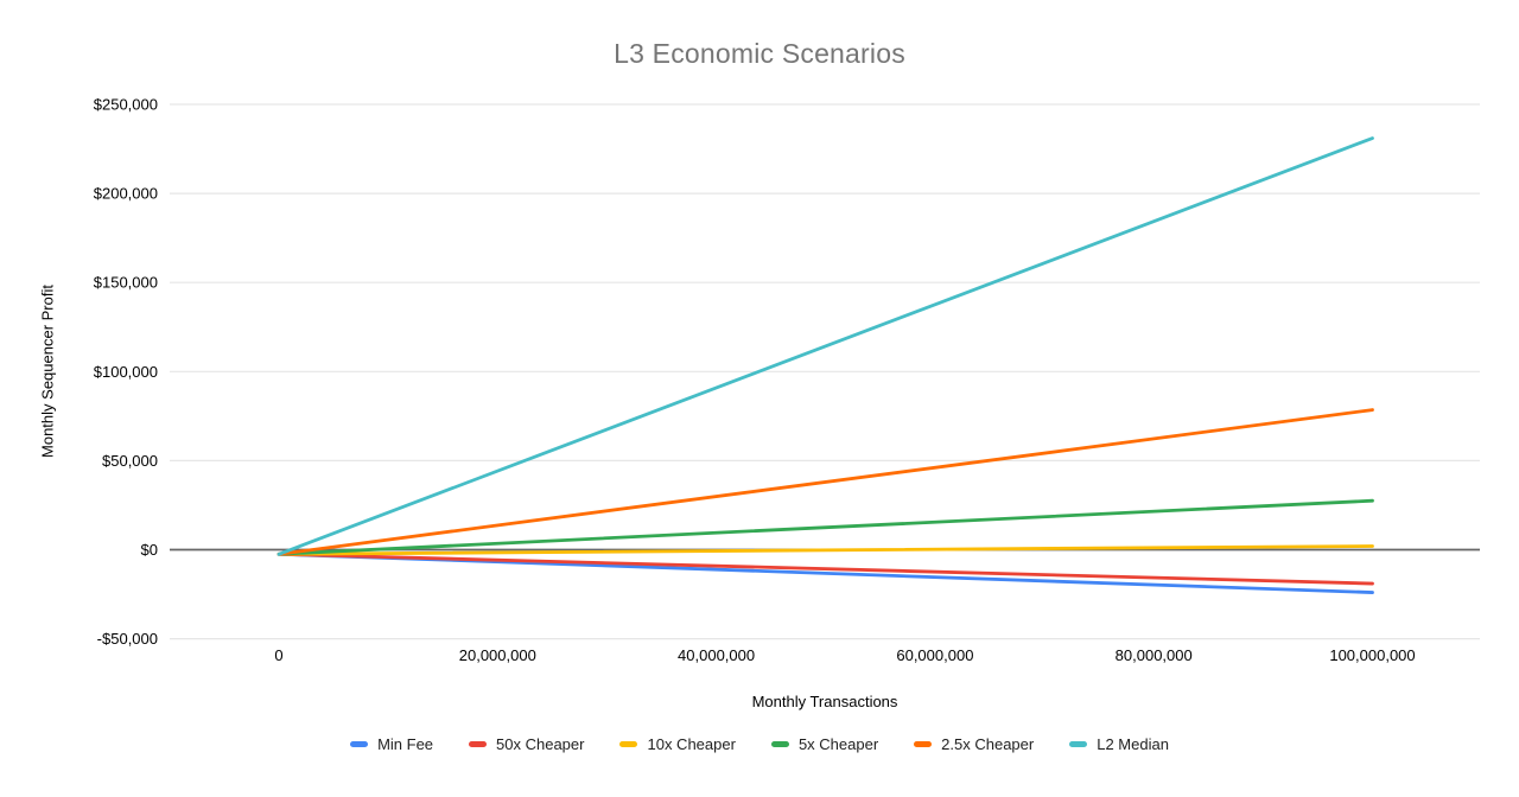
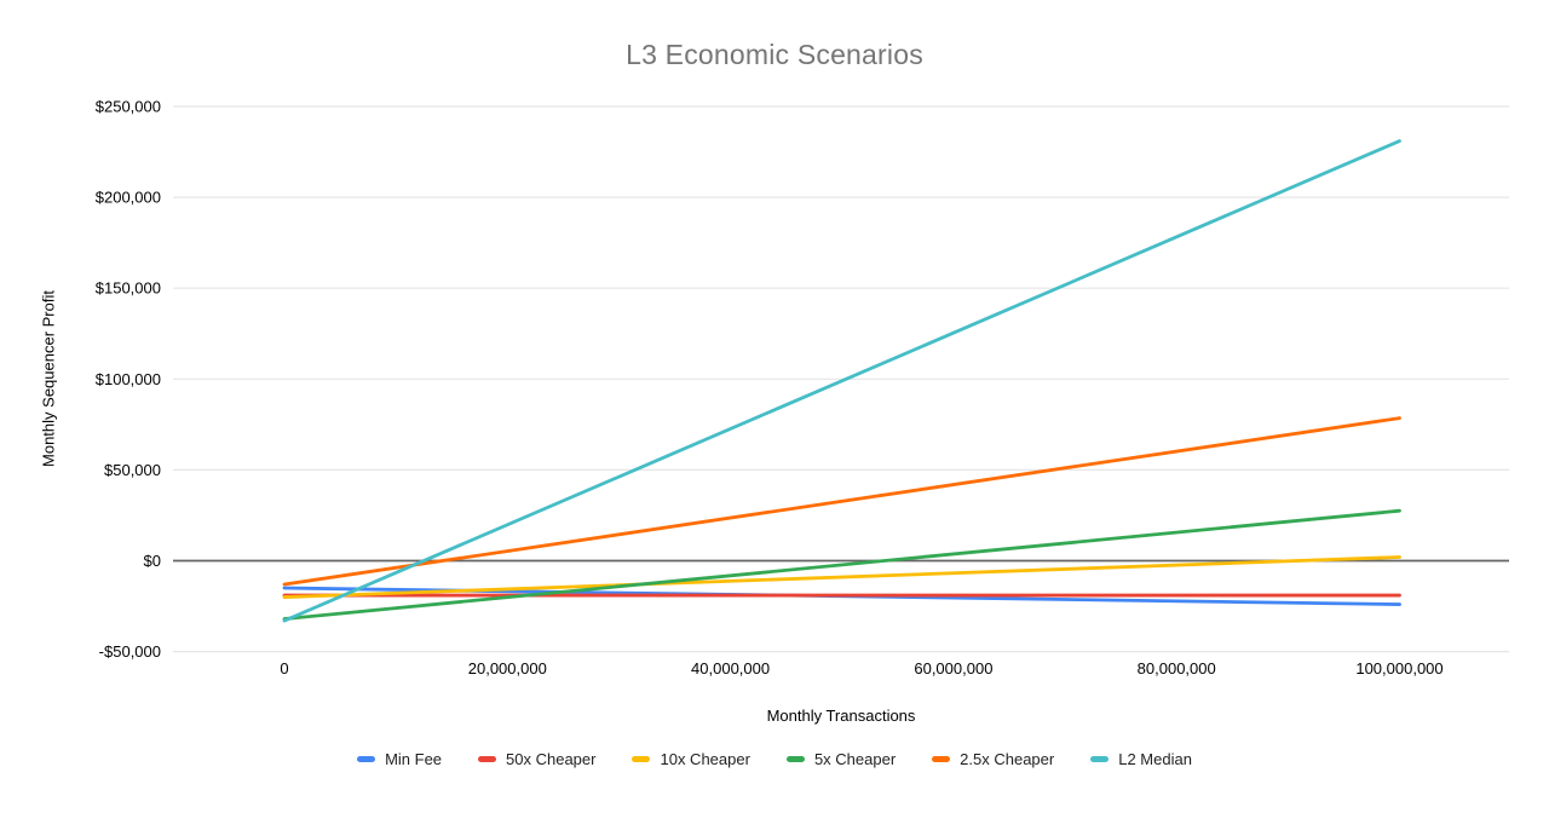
Min Fee/0: -$2000 -> -$15000
50x Cheaper/0: -$2000 -> -$19000
10x Cheaper/0: -$2000 -> -$20000
5x Cheaper/0: -$2000 -> -$32000
2.5x Cheaper/0: -$2000 -> -$13000
L2 Median/0: -$2000 -> -$33000
